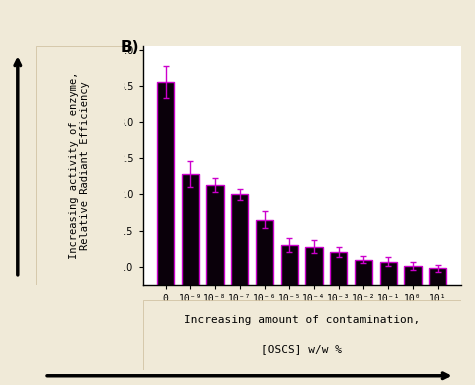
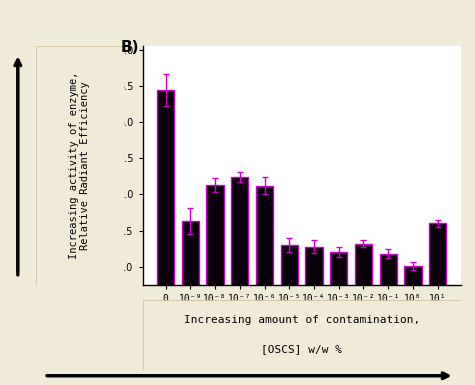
0: 3.56 -> 3.44
10⁻⁹: 2.28 -> 1.64
10⁻⁷: 2.00 -> 2.24
10⁻⁶: 1.65 -> 2.12
10⁻²: 1.10 -> 1.32
10⁻¹: 1.07 -> 1.18
10¹: 0.98 -> 1.60
